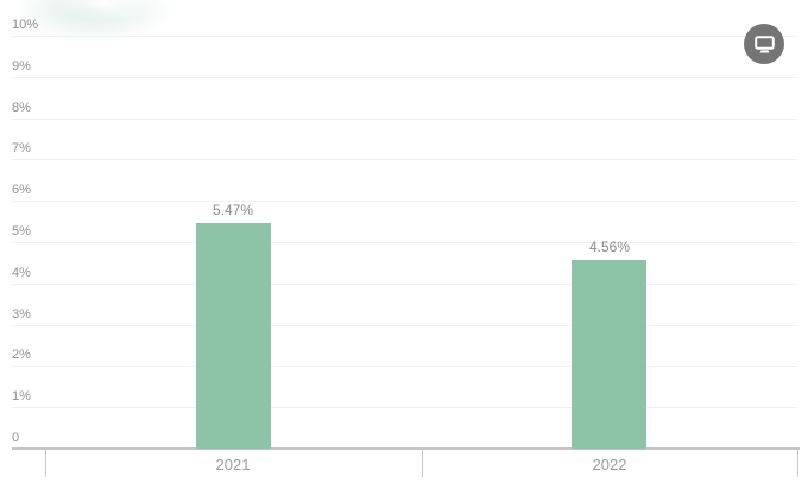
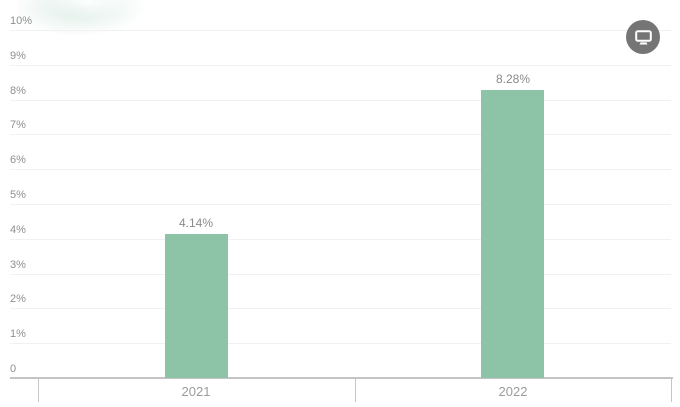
2021: 5.47% -> 4.14%
2022: 4.56% -> 8.28%
